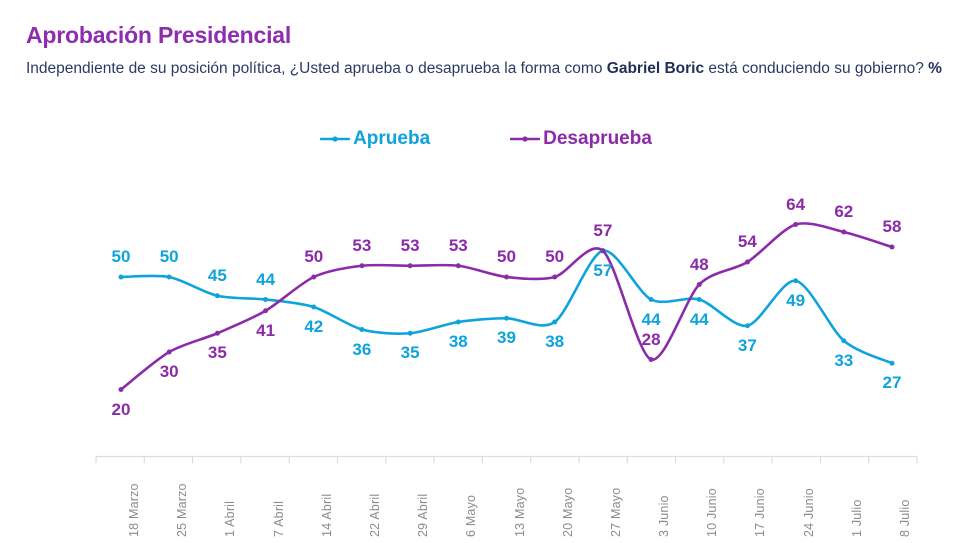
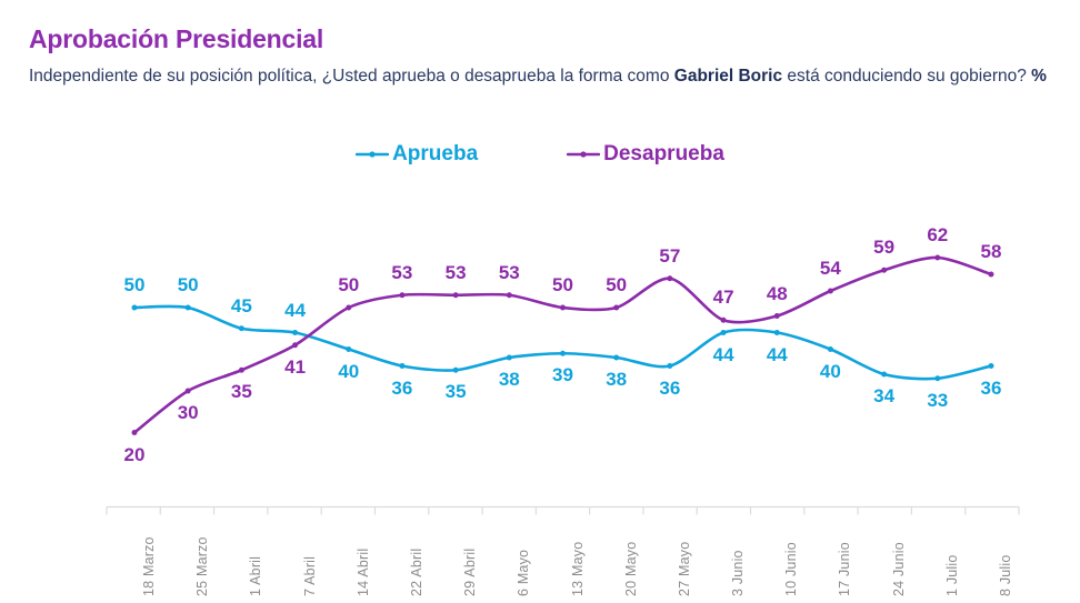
Aprueba/14 Abril: 42 -> 40
Aprueba/27 Mayo: 57 -> 36
Desaprueba/3 Junio: 28 -> 47
Aprueba/17 Junio: 37 -> 40
Aprueba/24 Junio: 49 -> 34
Desaprueba/24 Junio: 64 -> 59
Aprueba/8 Julio: 27 -> 36
